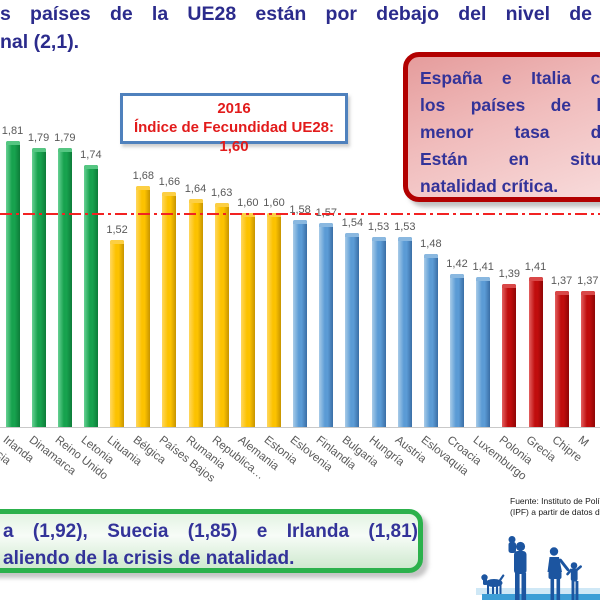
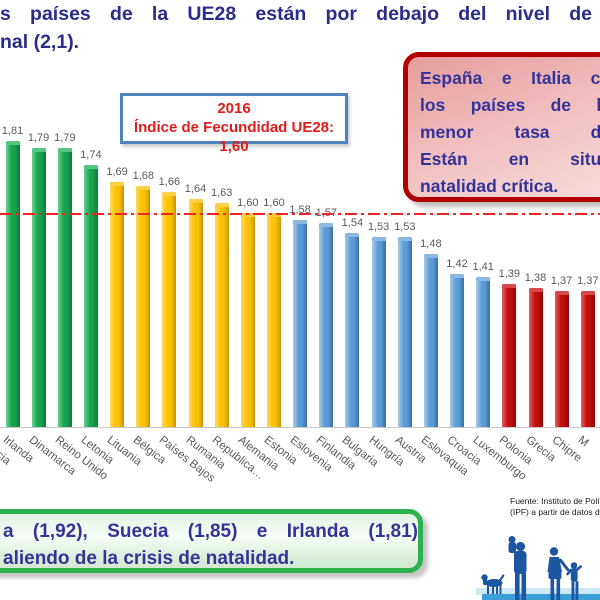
Lituania: 1,52 -> 1,69
Grecia: 1,41 -> 1,38
